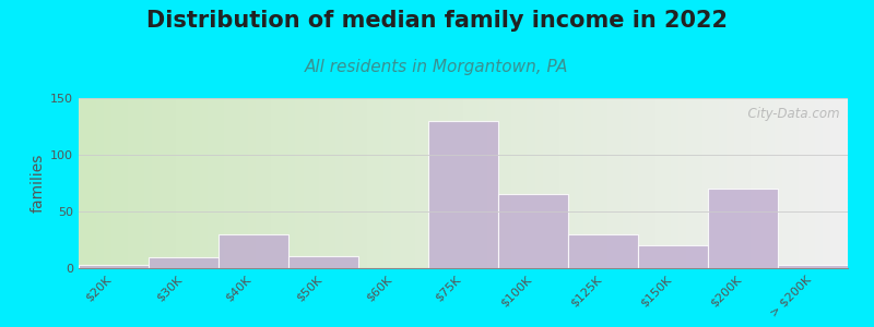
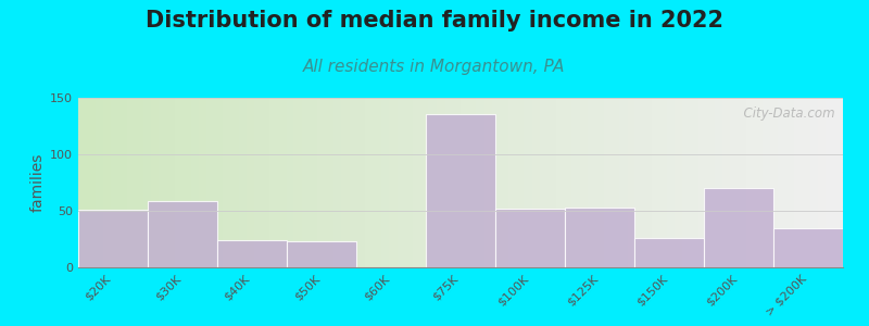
$20K: 3 -> 51
$30K: 10 -> 59
$40K: 30 -> 24
$50K: 11 -> 23
$75K: 130 -> 136
$100K: 65 -> 52
$125K: 30 -> 53
$150K: 20 -> 26
> $200K: 3 -> 35
